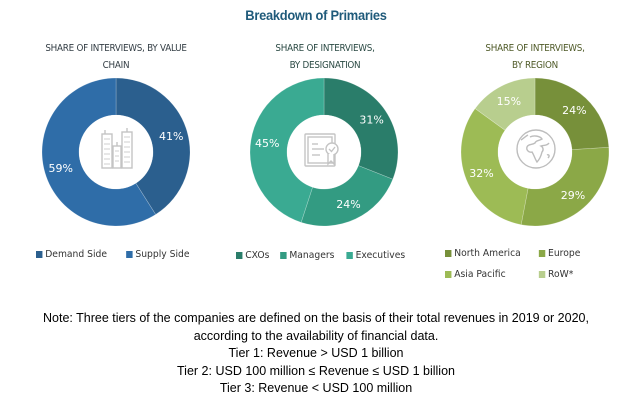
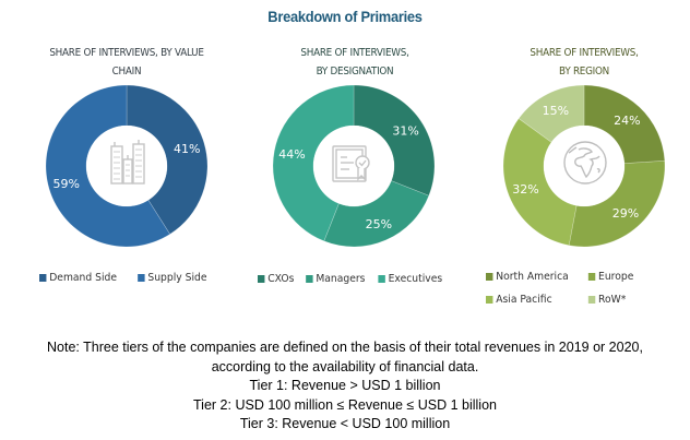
SHARE OF INTERVIEWS, BY DESIGNATION/Managers: 24% -> 25%
SHARE OF INTERVIEWS, BY DESIGNATION/Executives: 45% -> 44%
